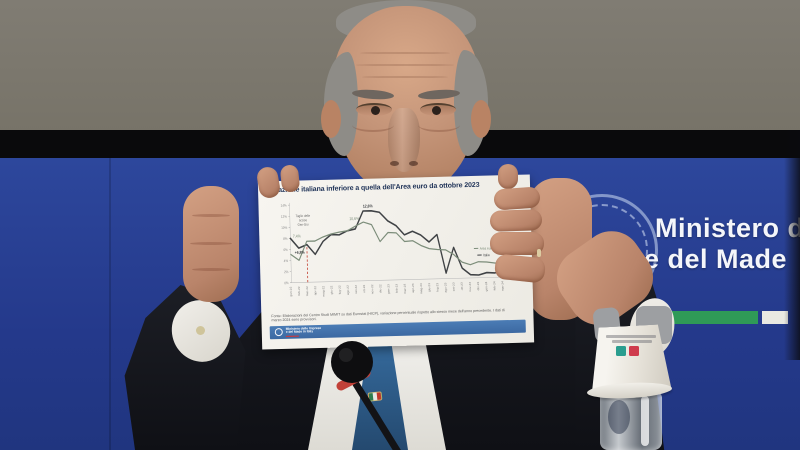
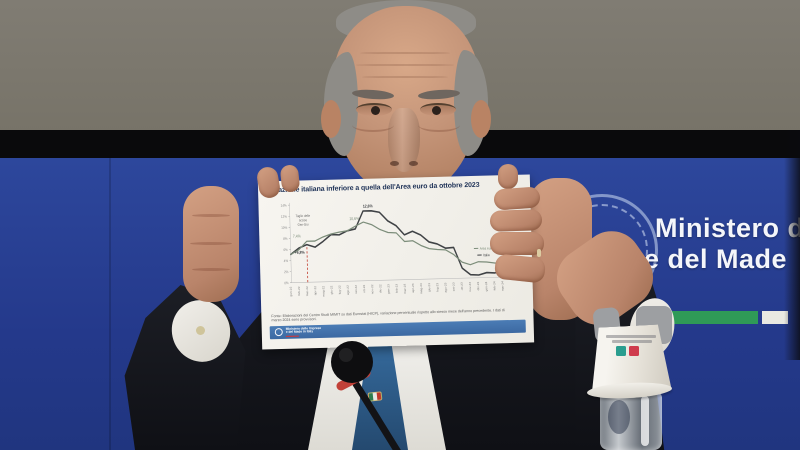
Italia/gen-22: 8% -> 5%
Area euro/feb-22: 4% -> 6%
Italia/apr-22: 5% -> 6%
Area euro/dic-22: 7% -> 9%
Italia/lug-23: 8% -> 6%
Italia/ago-23: 1% -> 6%
